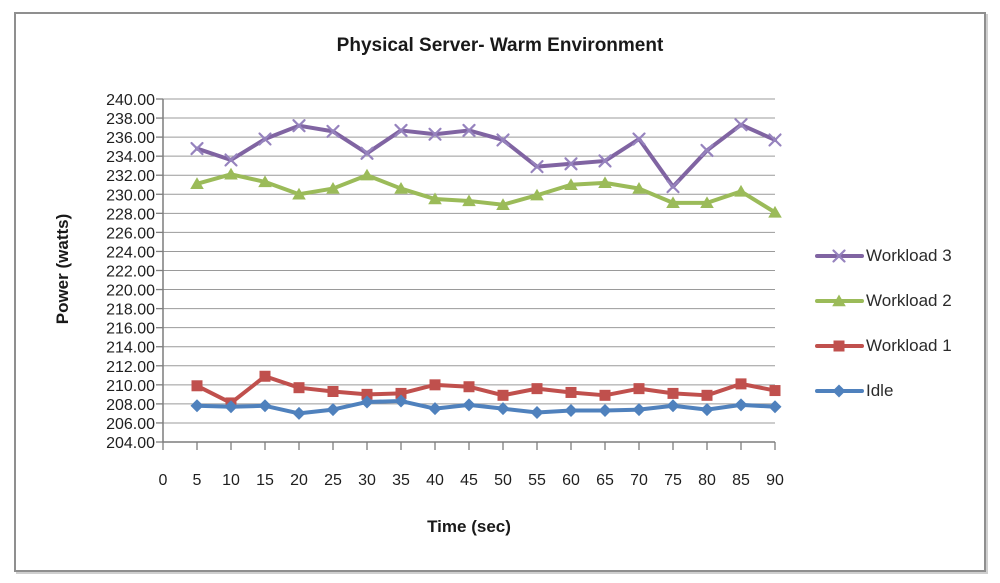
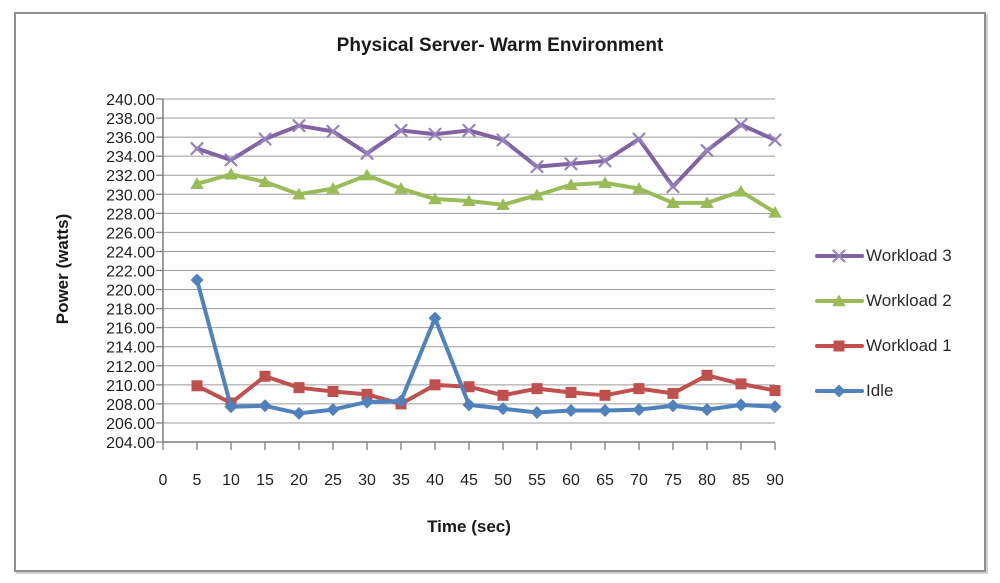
Idle/5: 208 -> 221
Workload 1/35: 209 -> 208
Idle/40: 208 -> 217
Workload 1/80: 209 -> 211
